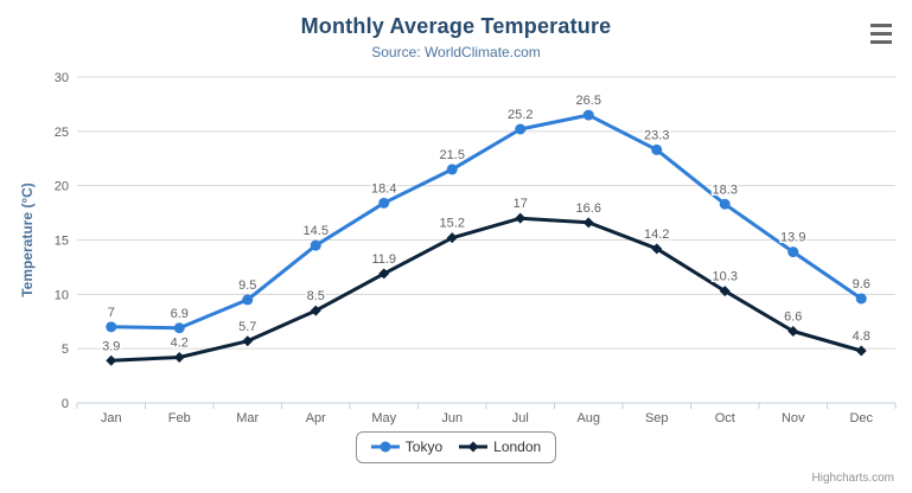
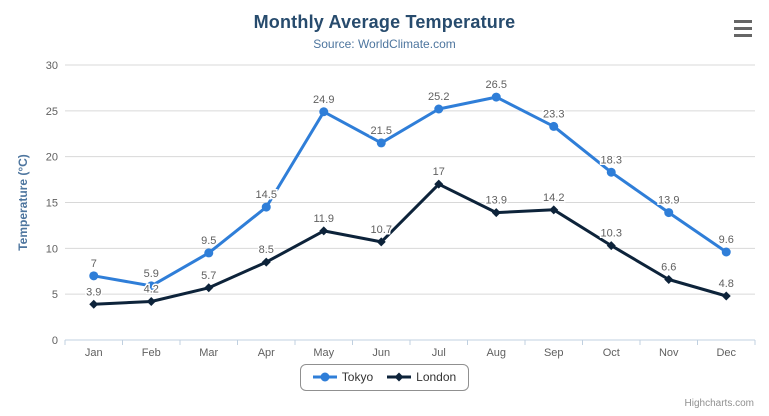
Tokyo/Feb: 6.9 -> 5.9
Tokyo/May: 18.4 -> 24.9
London/Jun: 15.2 -> 10.7
London/Aug: 16.6 -> 13.9
